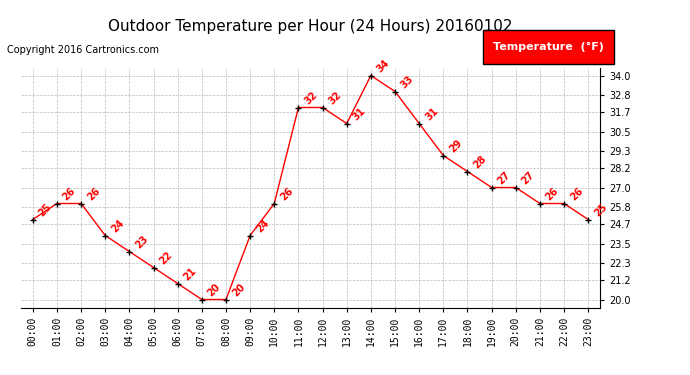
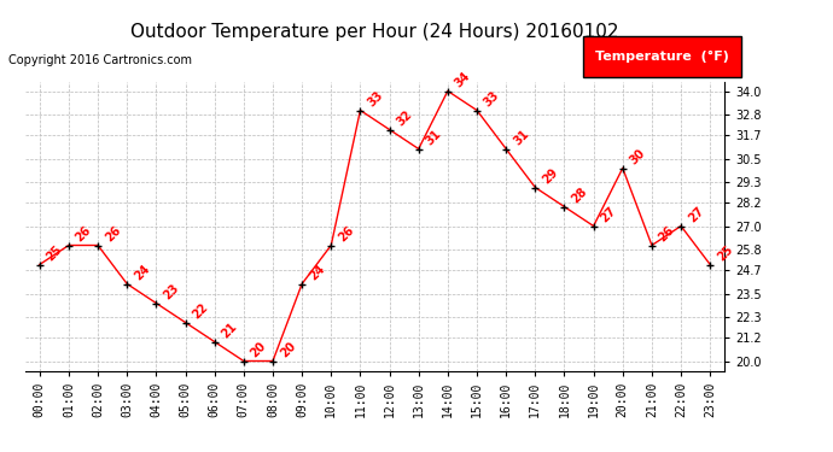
11:00: 32 -> 33
20:00: 27 -> 30
22:00: 26 -> 27
